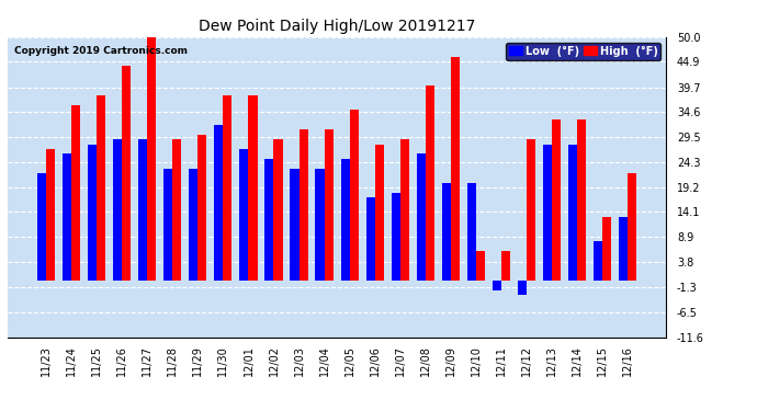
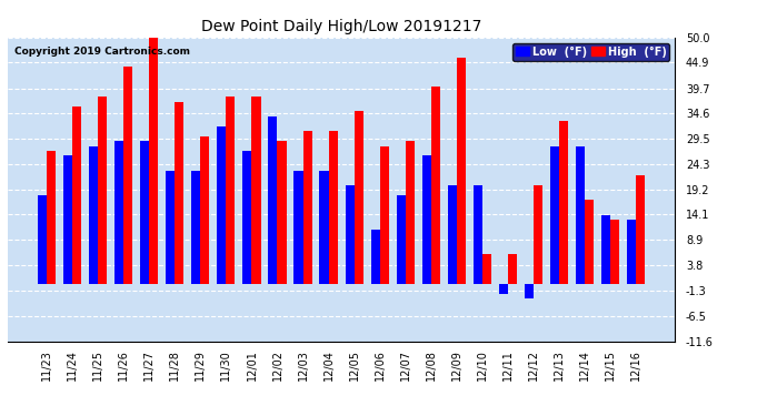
Low (°F)/11/23: 22 -> 18
High (°F)/11/28: 29 -> 37
Low (°F)/12/02: 25 -> 34
Low (°F)/12/05: 25 -> 20
Low (°F)/12/06: 17 -> 11
High (°F)/12/12: 29 -> 20
High (°F)/12/14: 33 -> 17
Low (°F)/12/15: 8 -> 14
